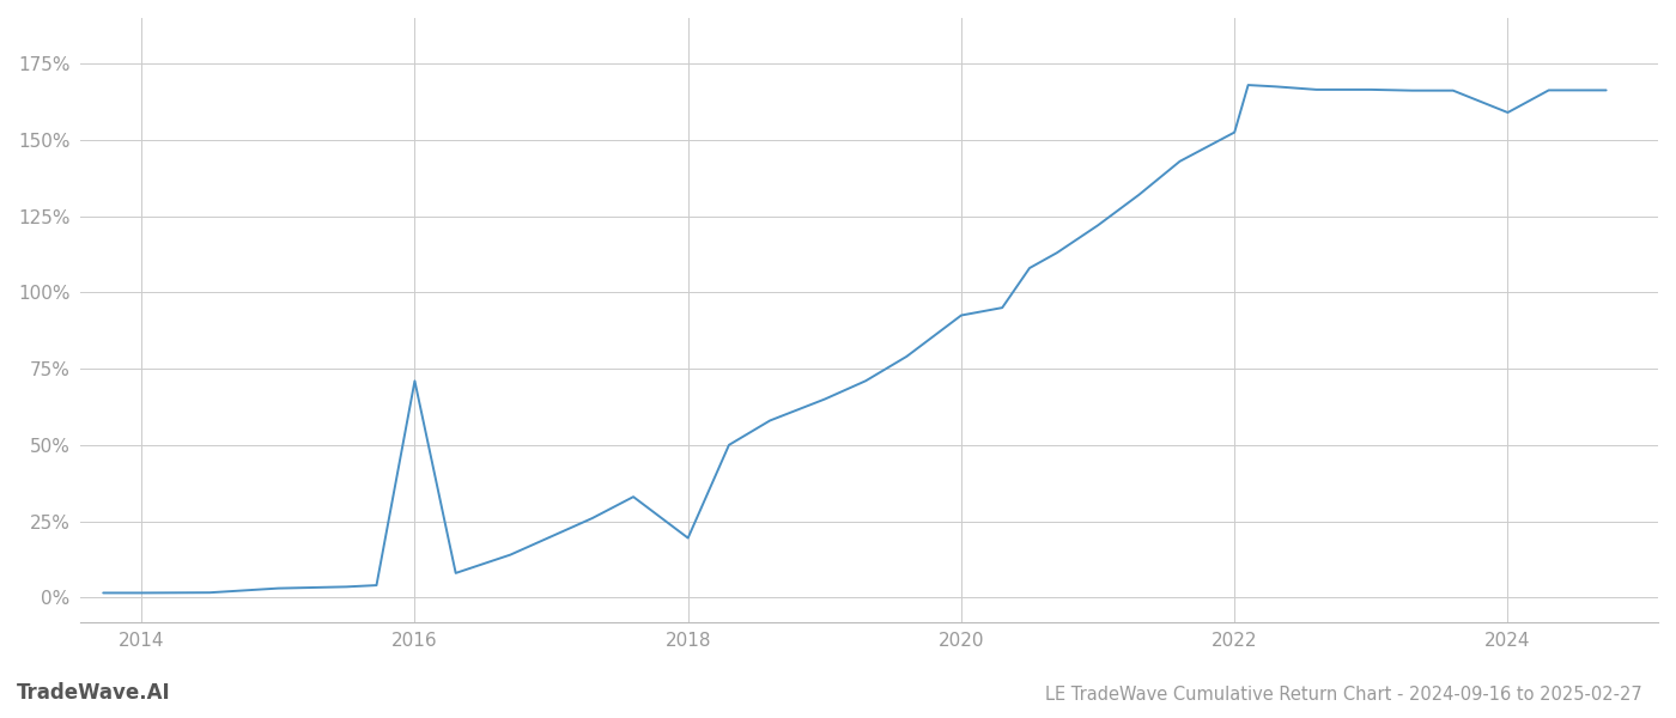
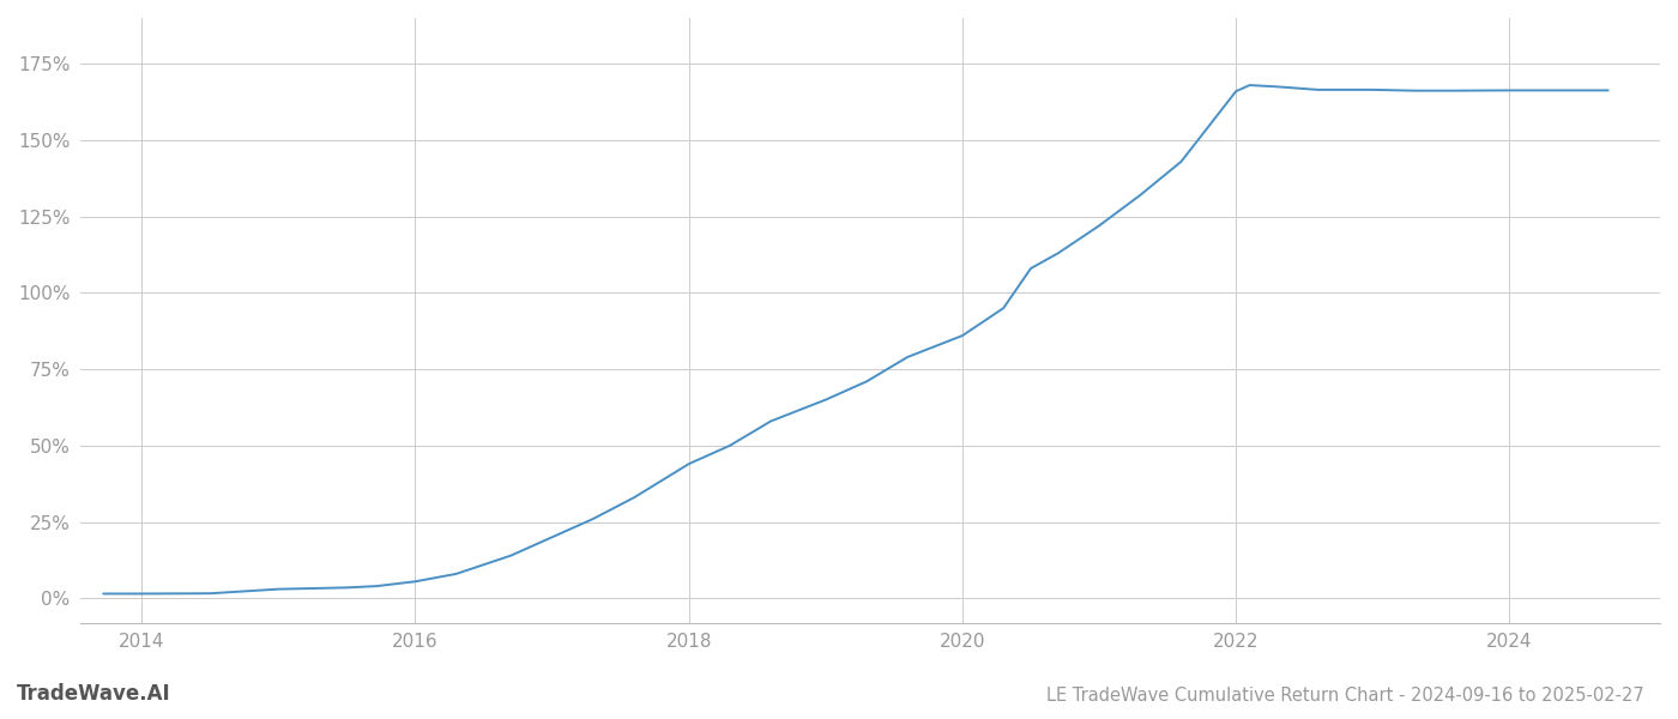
2016: 71.0% -> 5.5%
2018: 19.5% -> 44.0%
2020: 92.5% -> 86.0%
2022: 152.5% -> 166.0%
2024: 159.0% -> 166.3%
